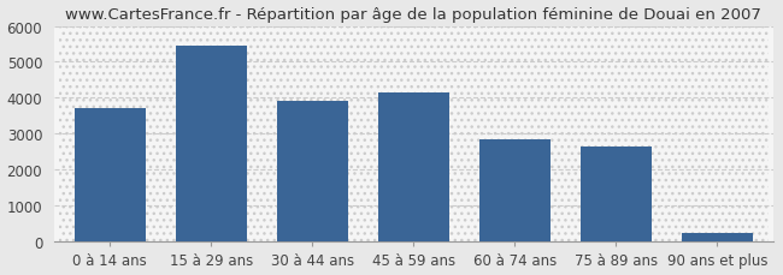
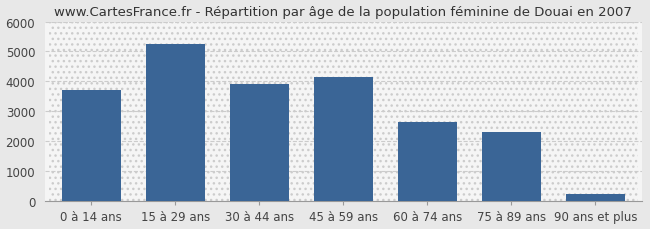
15 à 29 ans: 5450 -> 5250
60 à 74 ans: 2850 -> 2650
75 à 89 ans: 2650 -> 2300
